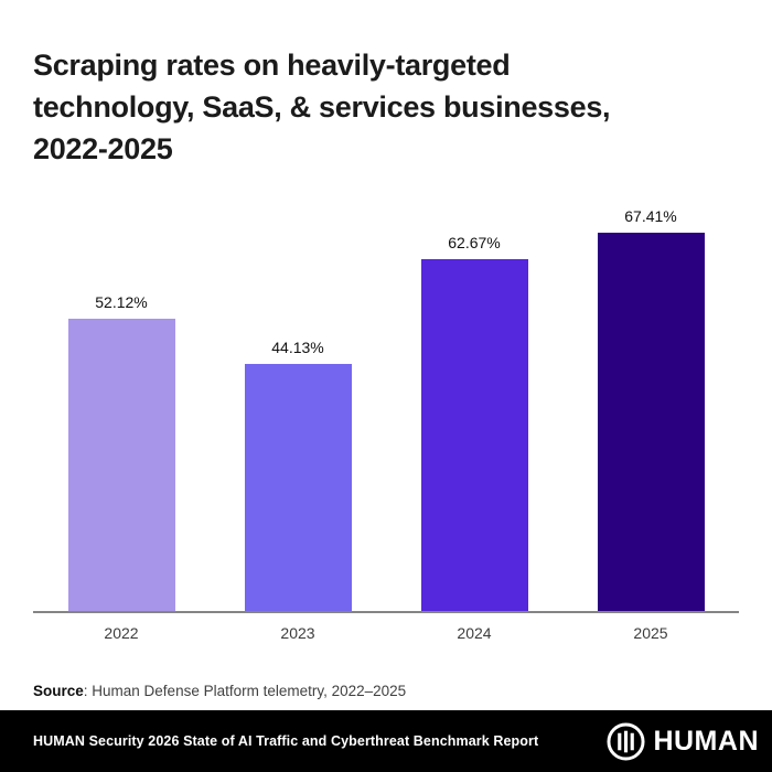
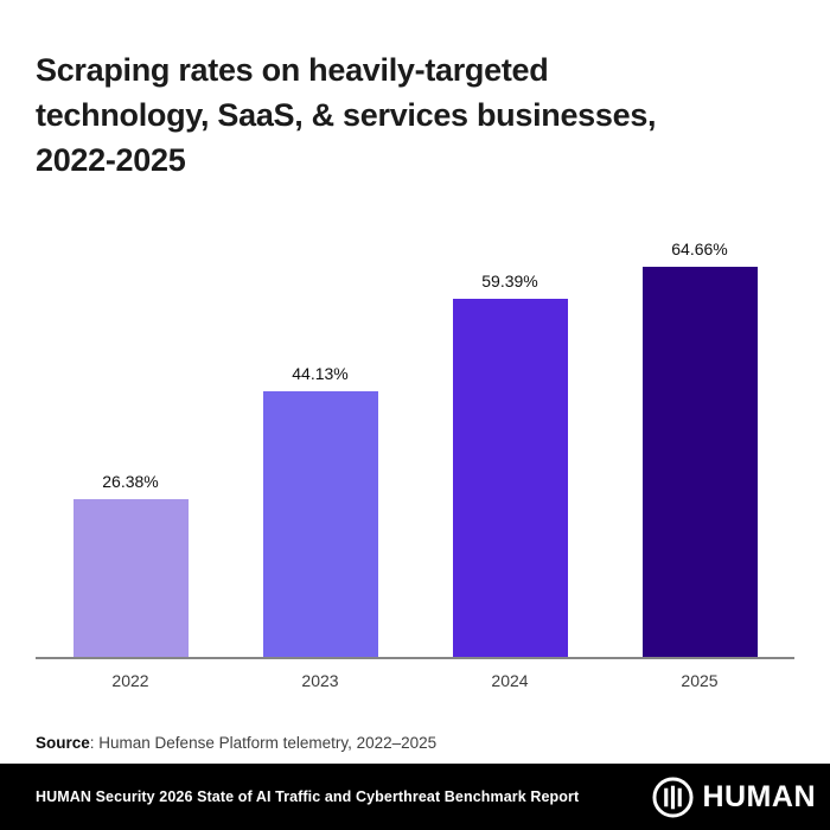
2022: 52.12% -> 26.38%
2024: 62.67% -> 59.39%
2025: 67.41% -> 64.66%
